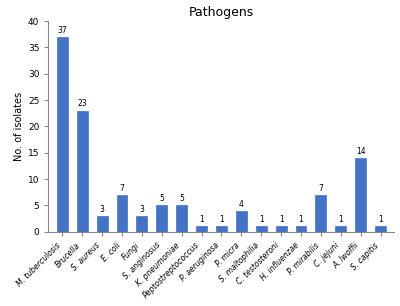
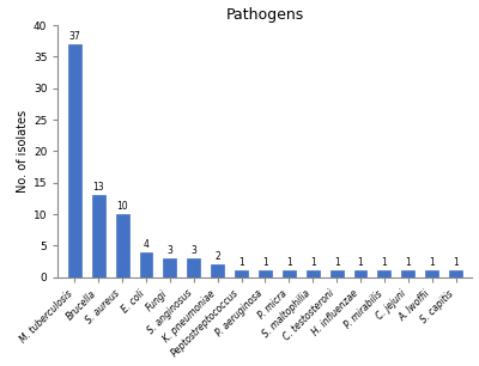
Brucella: 23 -> 13
S. aureus: 3 -> 10
E. coli: 7 -> 4
S. anginosus: 5 -> 3
K. pneumoniae: 5 -> 2
P. micra: 4 -> 1
P. mirabilis: 7 -> 1
A. lwoffii: 14 -> 1
